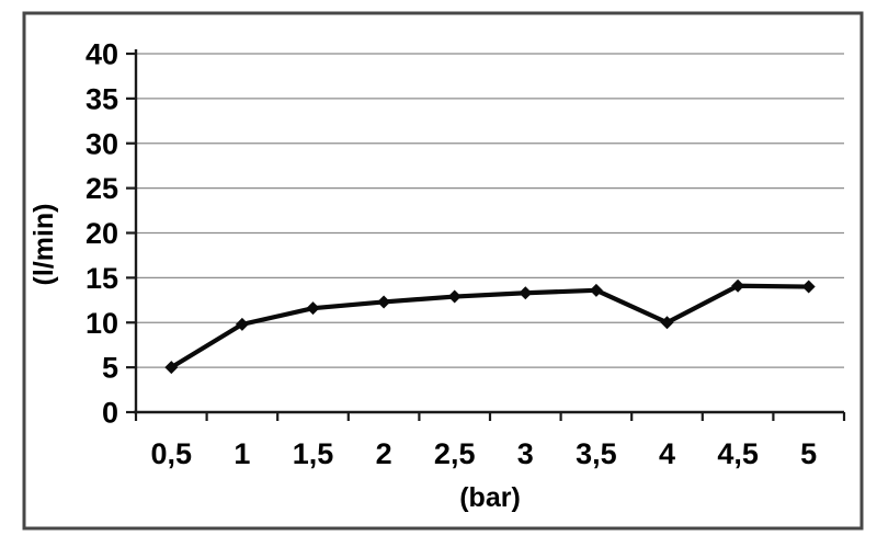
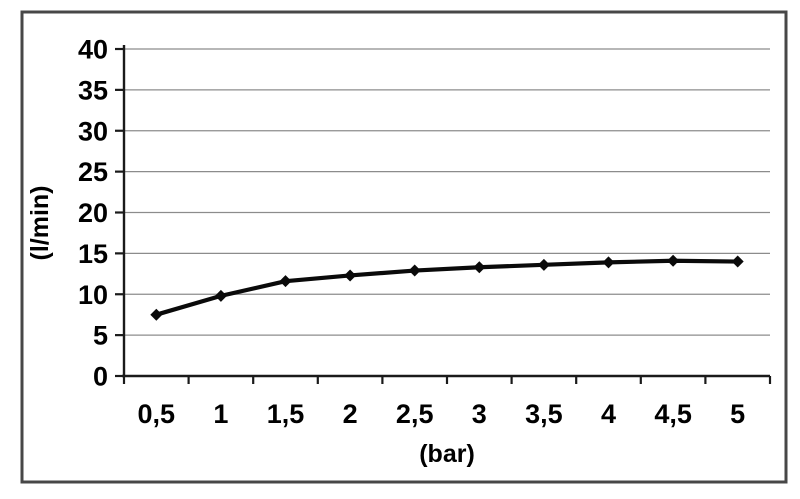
0,5: 5 -> 8
4: 10 -> 14
